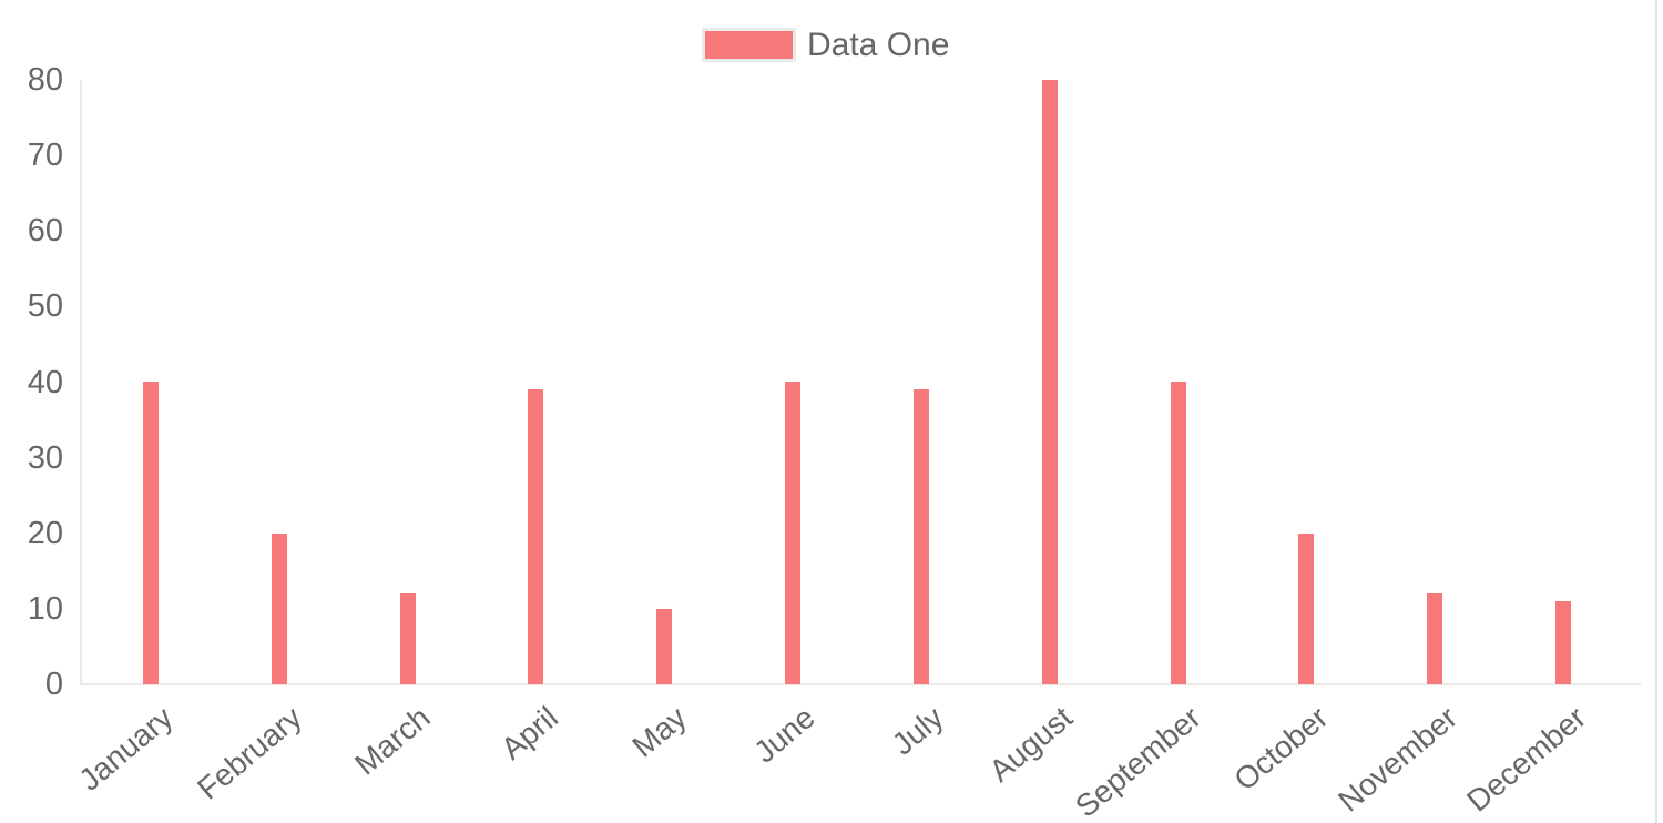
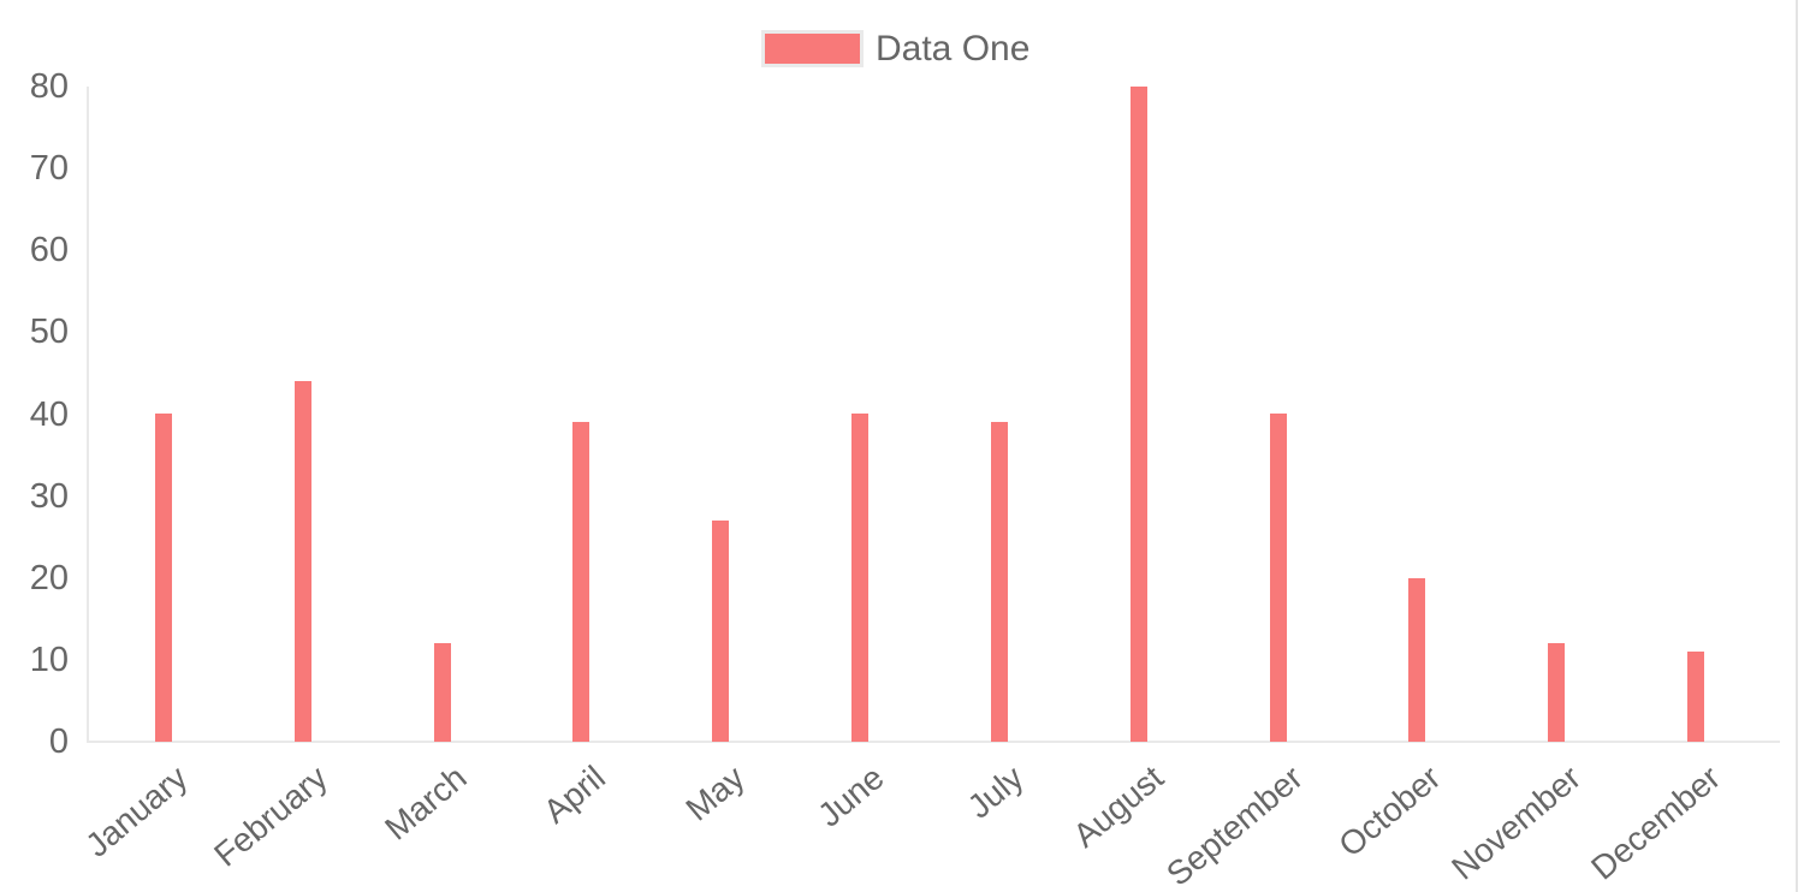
February: 20 -> 44
May: 10 -> 27
